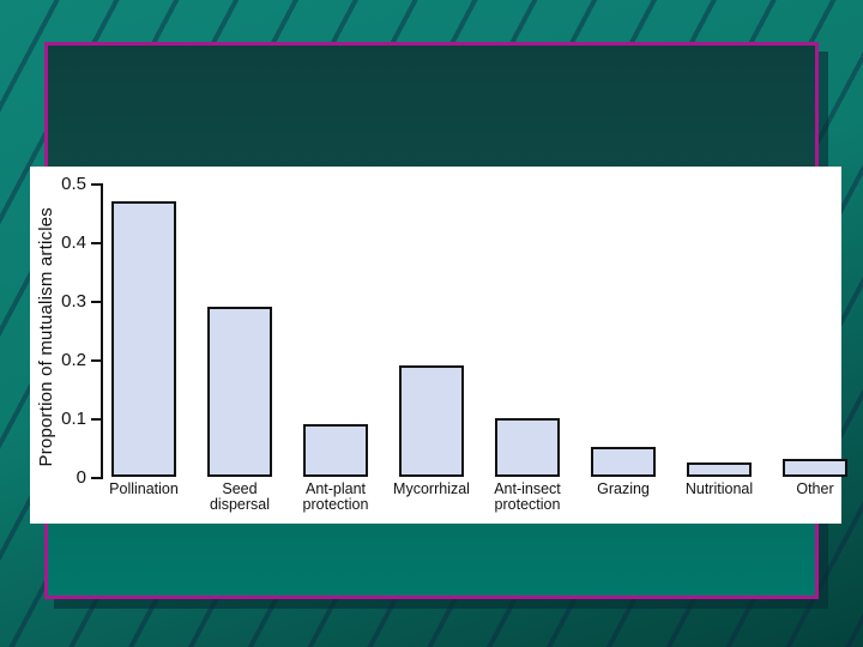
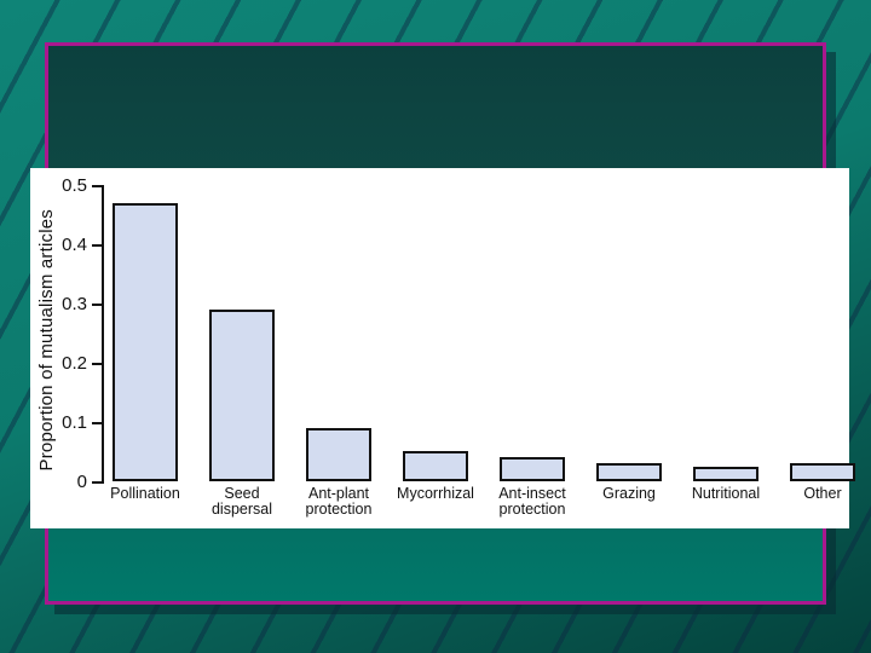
Mycorrhizal: 0.19 -> 0.05
Ant-insect protection: 0.10 -> 0.04
Grazing: 0.05 -> 0.03
